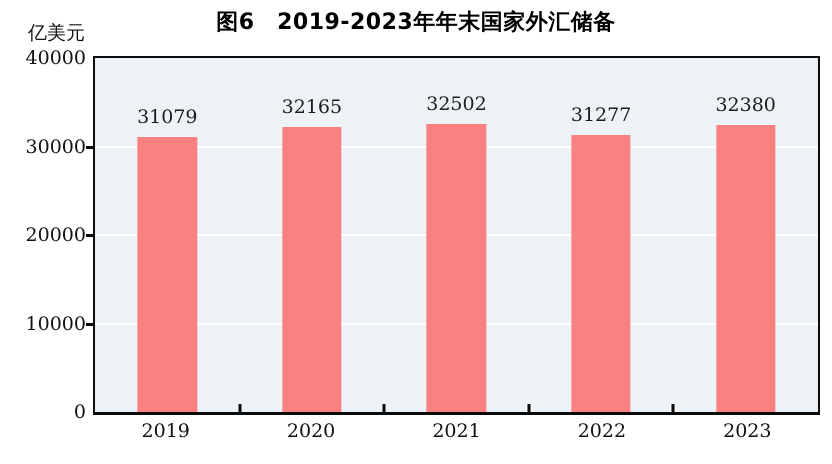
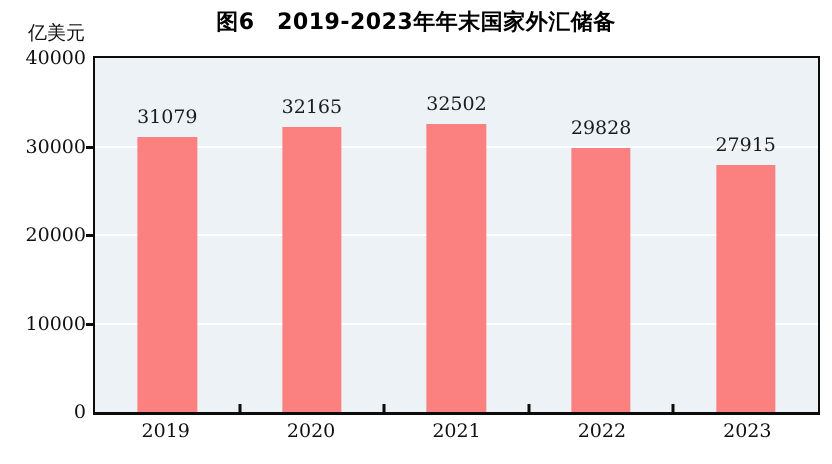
2022: 31277 -> 29828
2023: 32380 -> 27915
